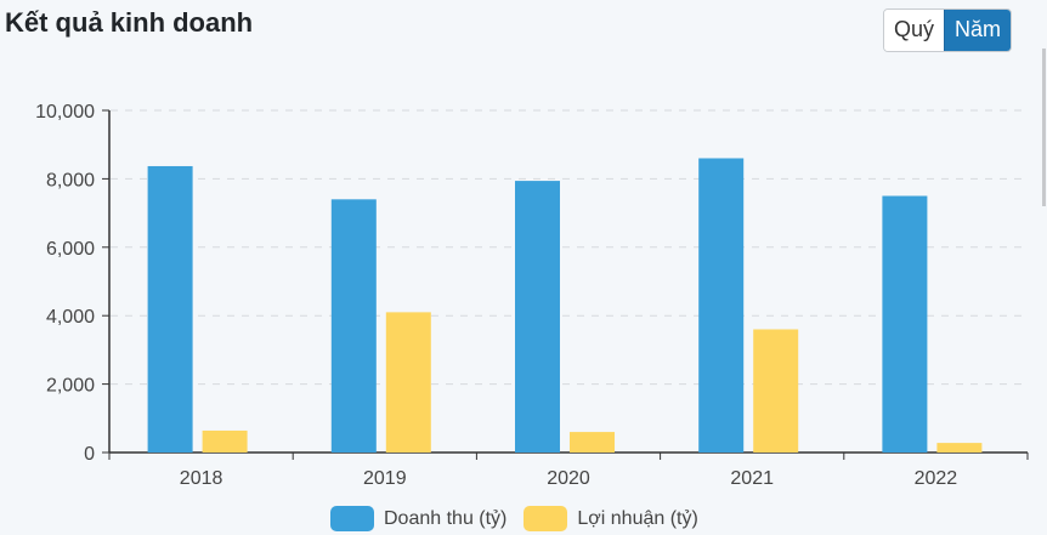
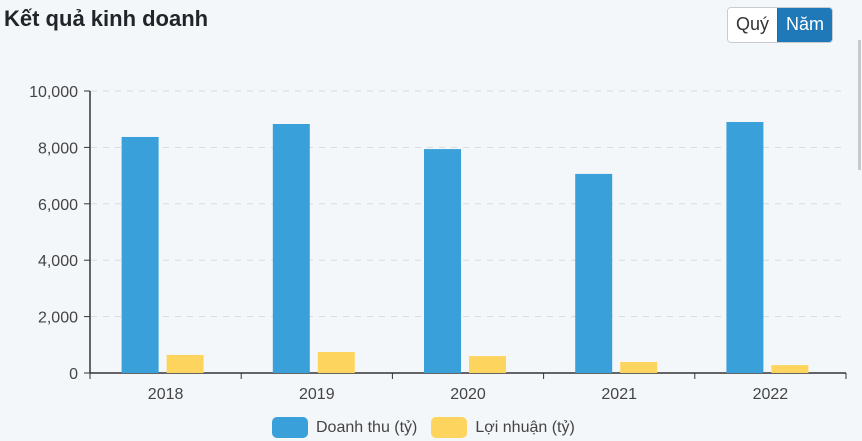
Doanh thu (tỷ)/2019: 7400 -> 8800
Lợi nhuận (tỷ)/2019: 4100 -> 700
Doanh thu (tỷ)/2021: 8600 -> 7100
Lợi nhuận (tỷ)/2021: 3600 -> 400
Doanh thu (tỷ)/2022: 7500 -> 8900
